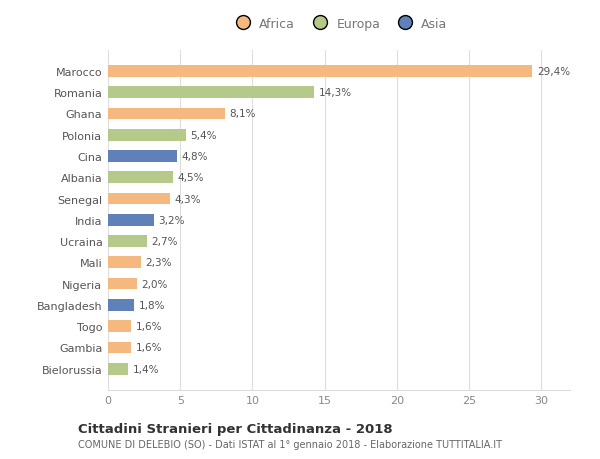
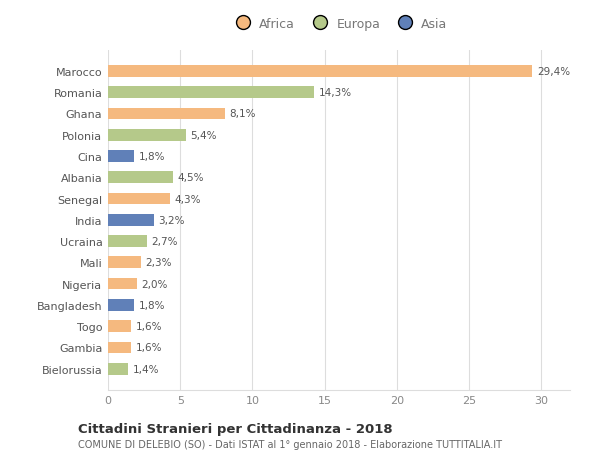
Cina: 4,8% -> 1,8%
